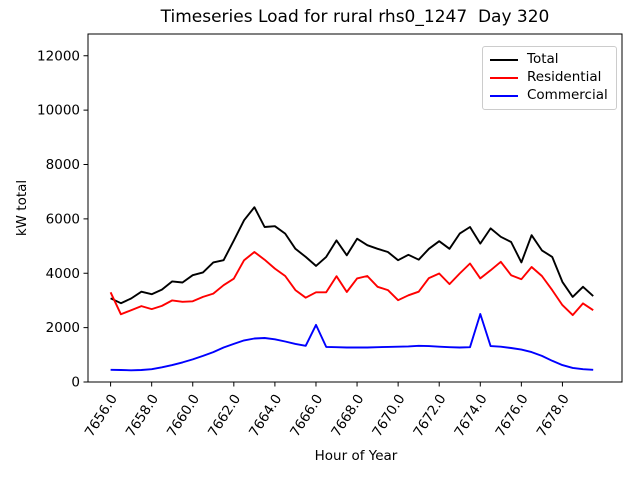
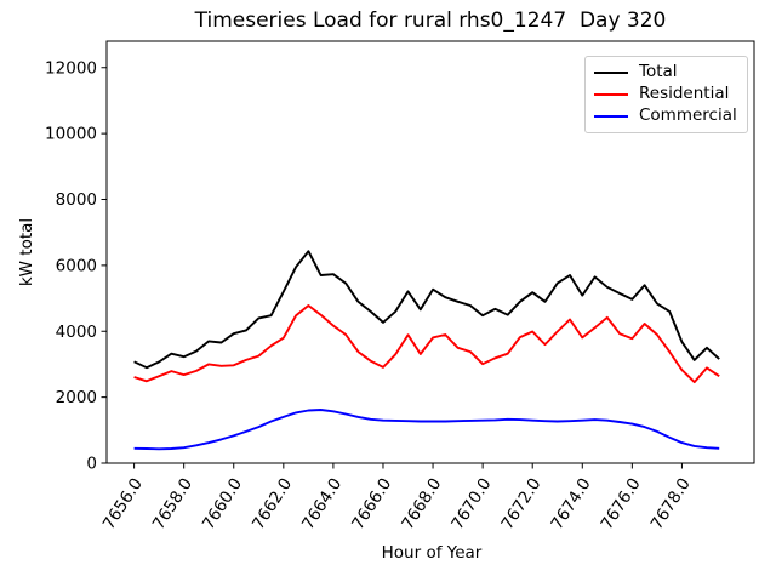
Residential/7656.0: 3300 -> 2600
Residential/7666.0: 3300 -> 2900
Commercial/7666.0: 2100 -> 1300
Commercial/7674.0: 2500 -> 1300
Total/7676.0: 4400 -> 5000
